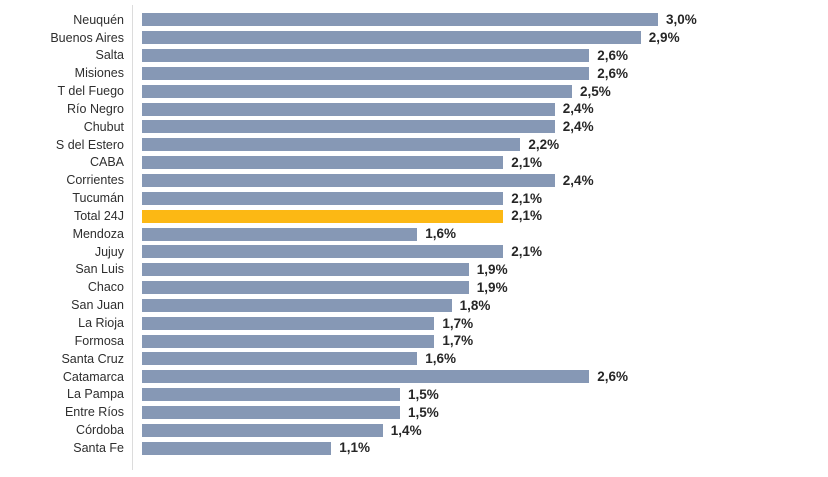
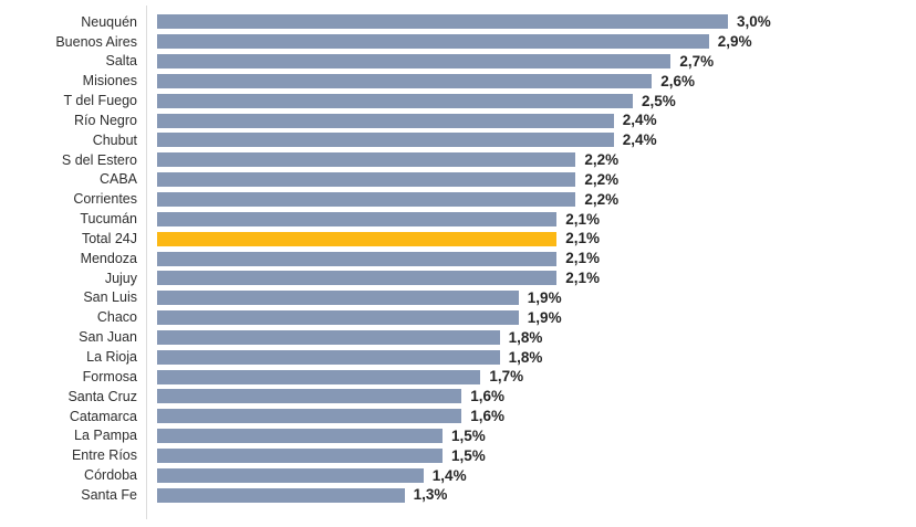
Salta: 2,6% -> 2,7%
CABA: 2,1% -> 2,2%
Corrientes: 2,4% -> 2,2%
Mendoza: 1,6% -> 2,1%
La Rioja: 1,7% -> 1,8%
Catamarca: 2,6% -> 1,6%
Santa Fe: 1,1% -> 1,3%
